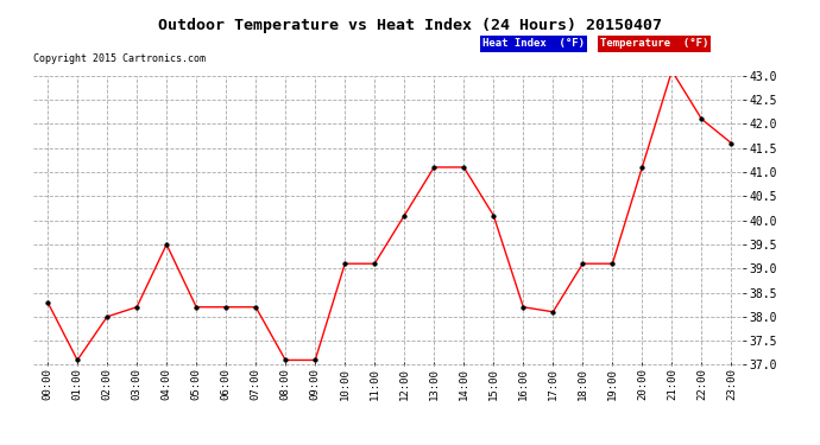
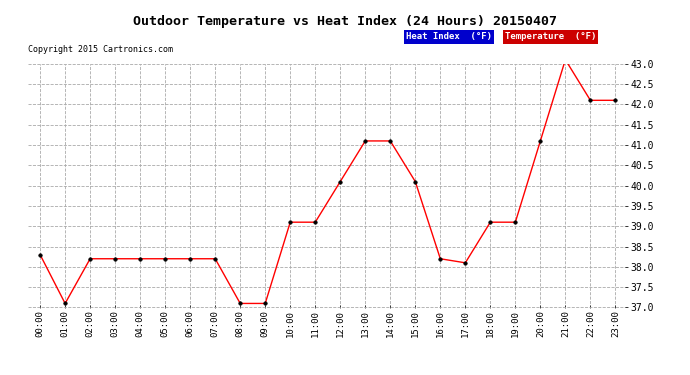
02:00: 38.0 -> 38.2
04:00: 39.5 -> 38.2
23:00: 41.6 -> 42.1
